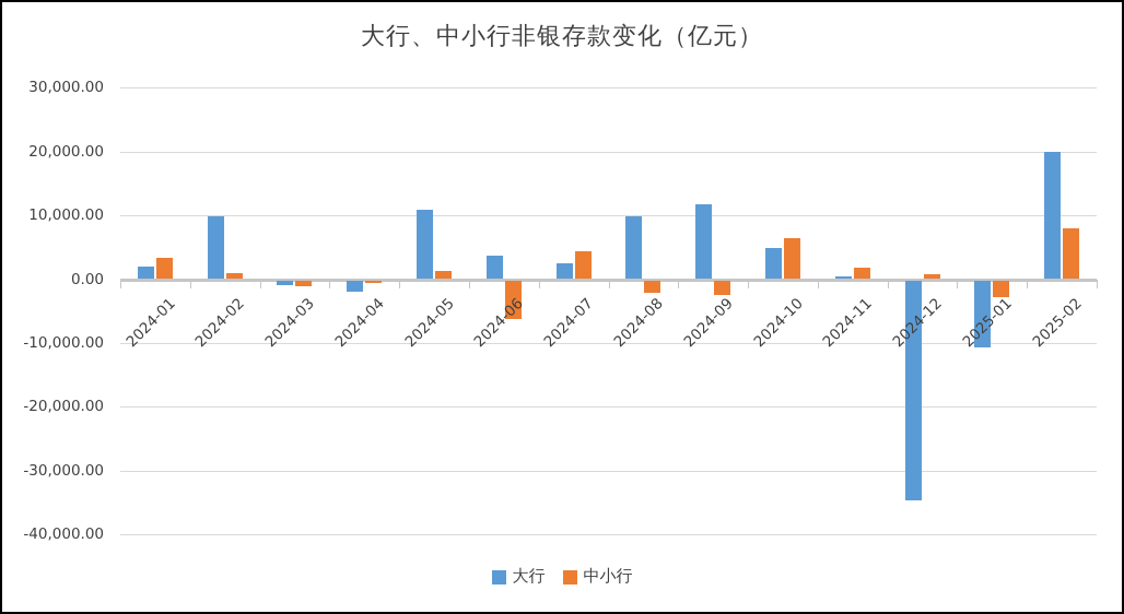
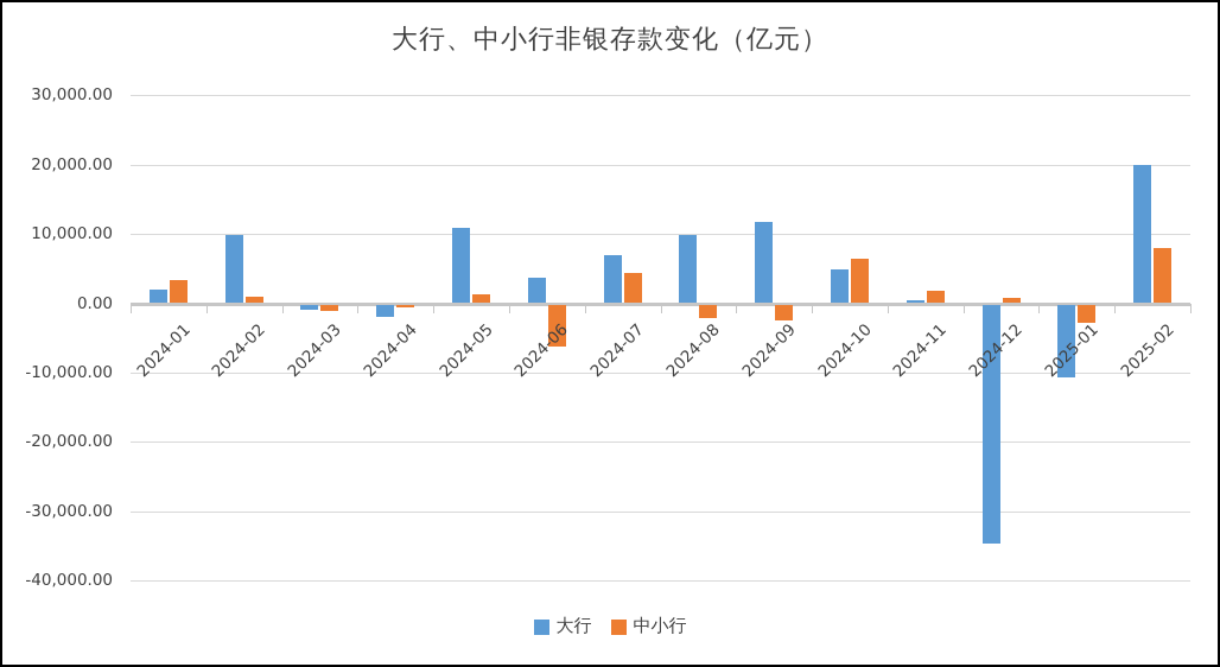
大行/2024-07: 2000 -> 7000
